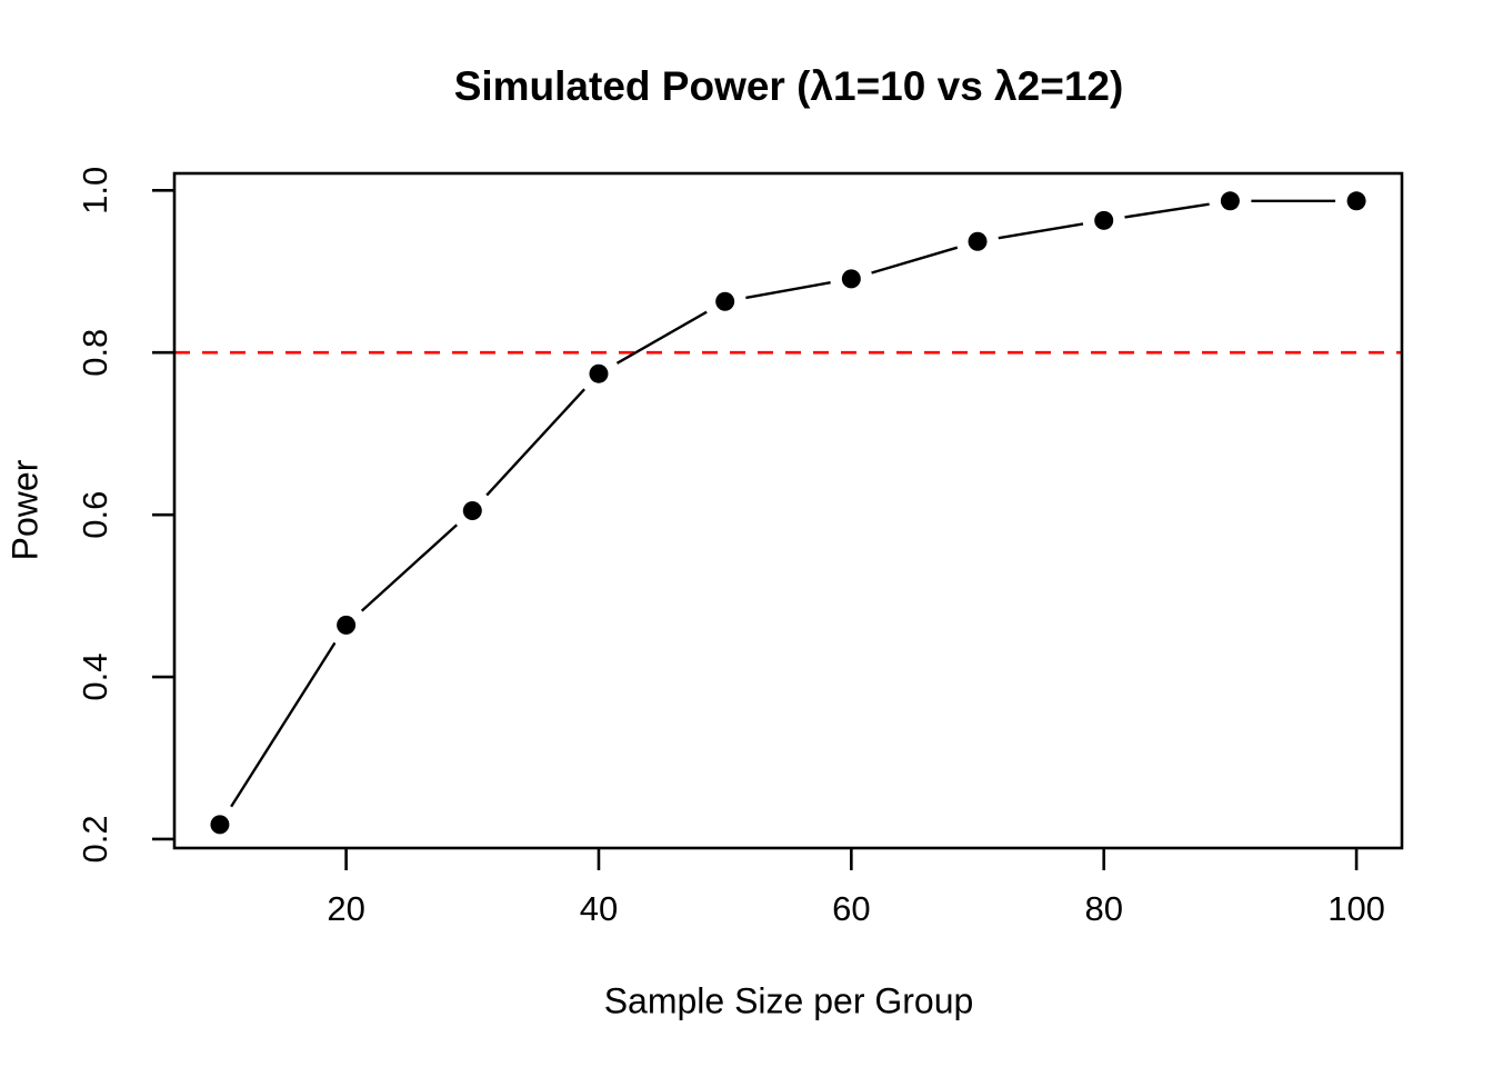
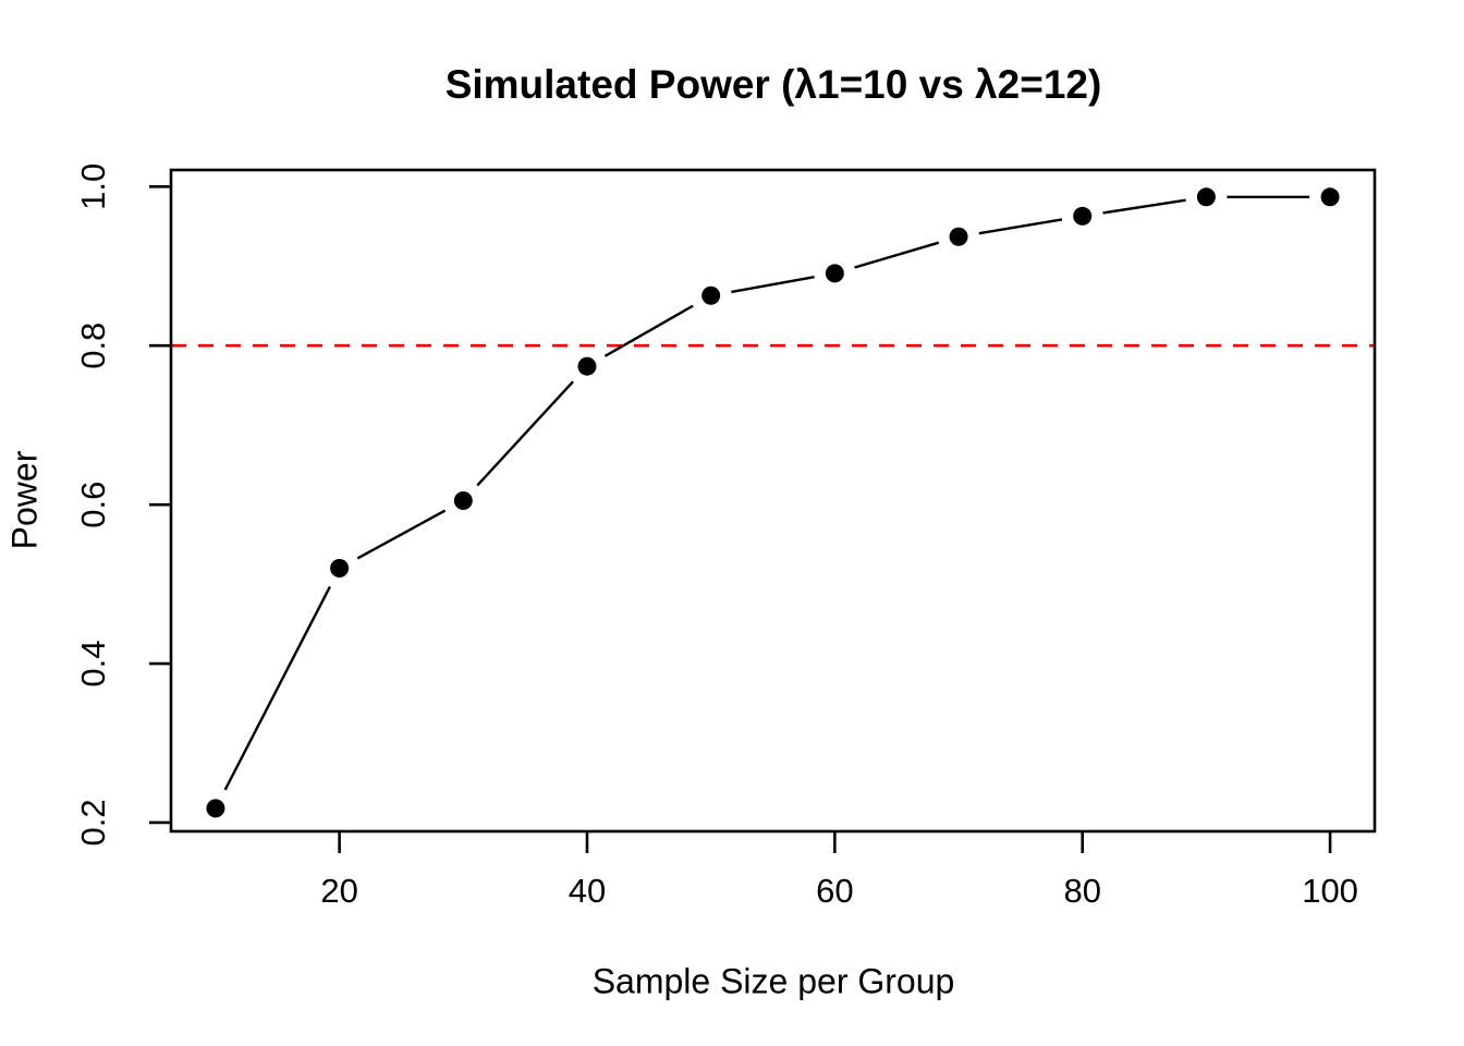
20: 0.46 -> 0.52
